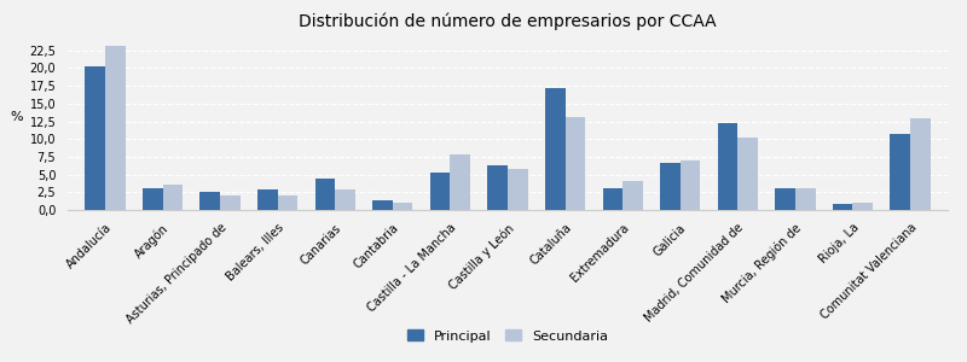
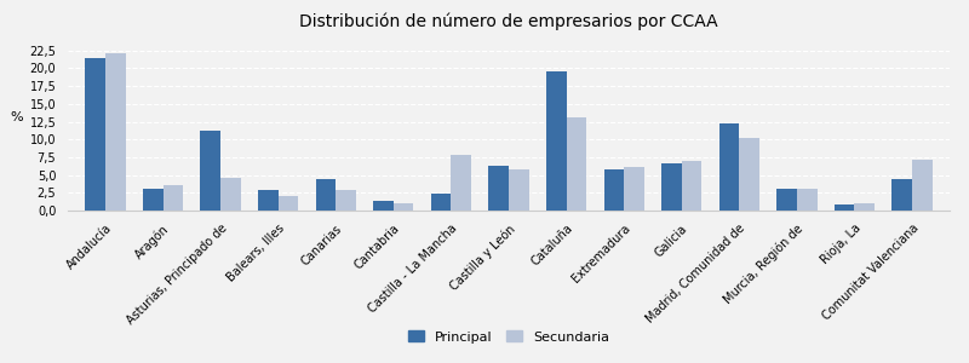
Principal/Andalucía: 20,3 -> 21,4
Secundaria/Andalucía: 23,1 -> 22,2
Principal/Asturias, Principado de: 2,5 -> 11,2
Secundaria/Asturias, Principado de: 2,0 -> 4,6
Principal/Castilla - La Mancha: 5,3 -> 2,4
Principal/Cataluña: 17,2 -> 19,6
Principal/Extremadura: 3,1 -> 5,8
Secundaria/Extremadura: 4,1 -> 6,2
Principal/Comunitat Valenciana: 10,8 -> 4,4
Secundaria/Comunitat Valenciana: 13,0 -> 7,2
